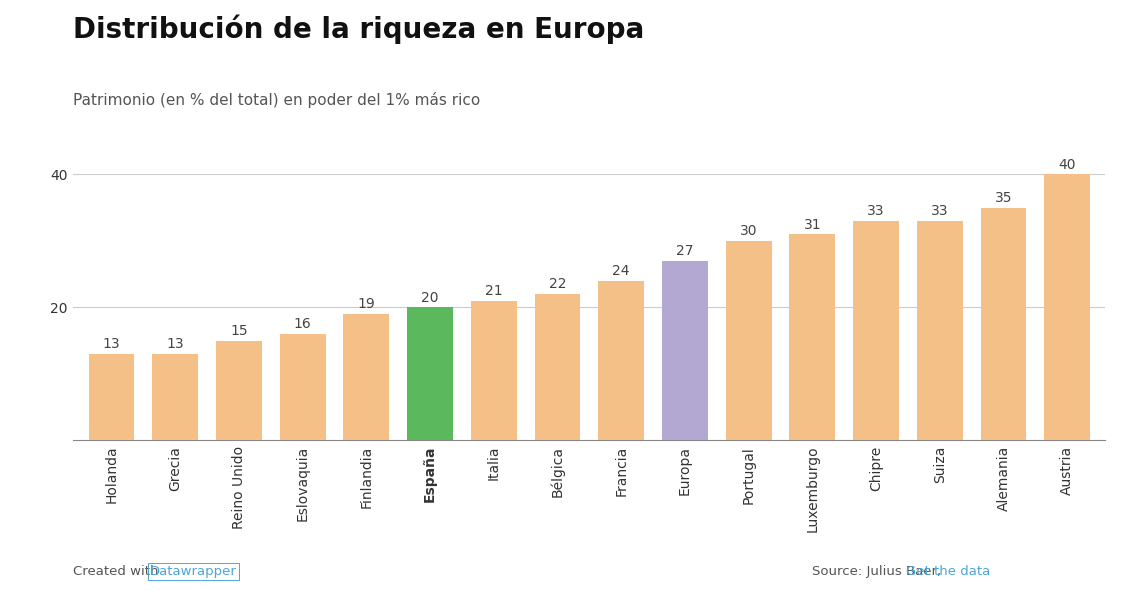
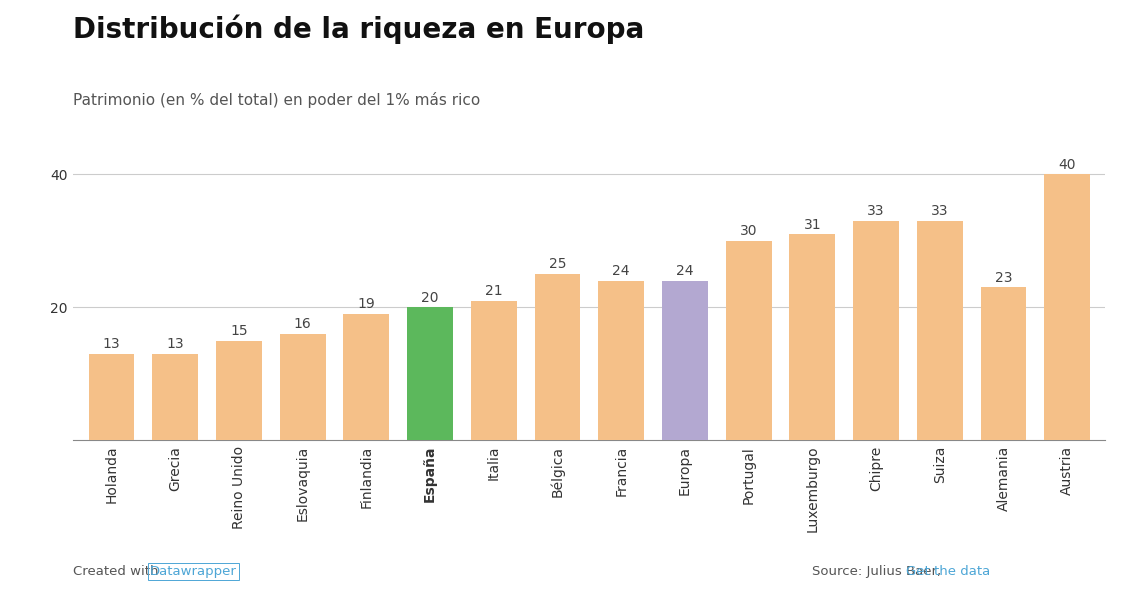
Bélgica: 22 -> 25
Europa: 27 -> 24
Alemania: 35 -> 23
